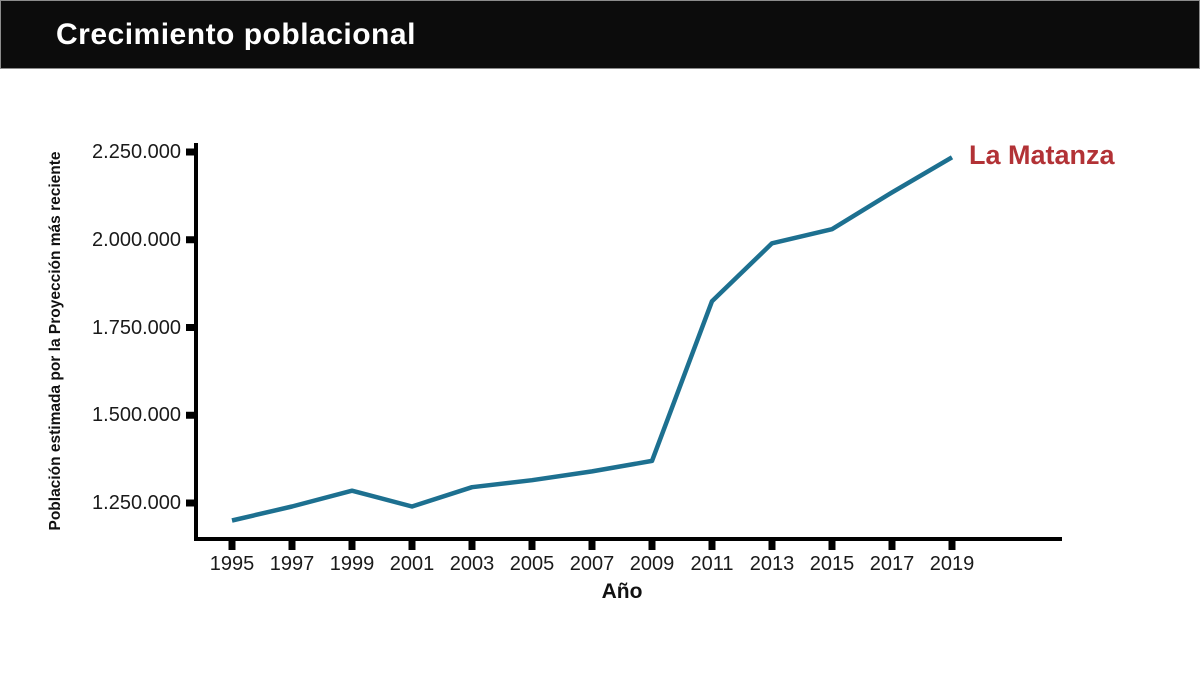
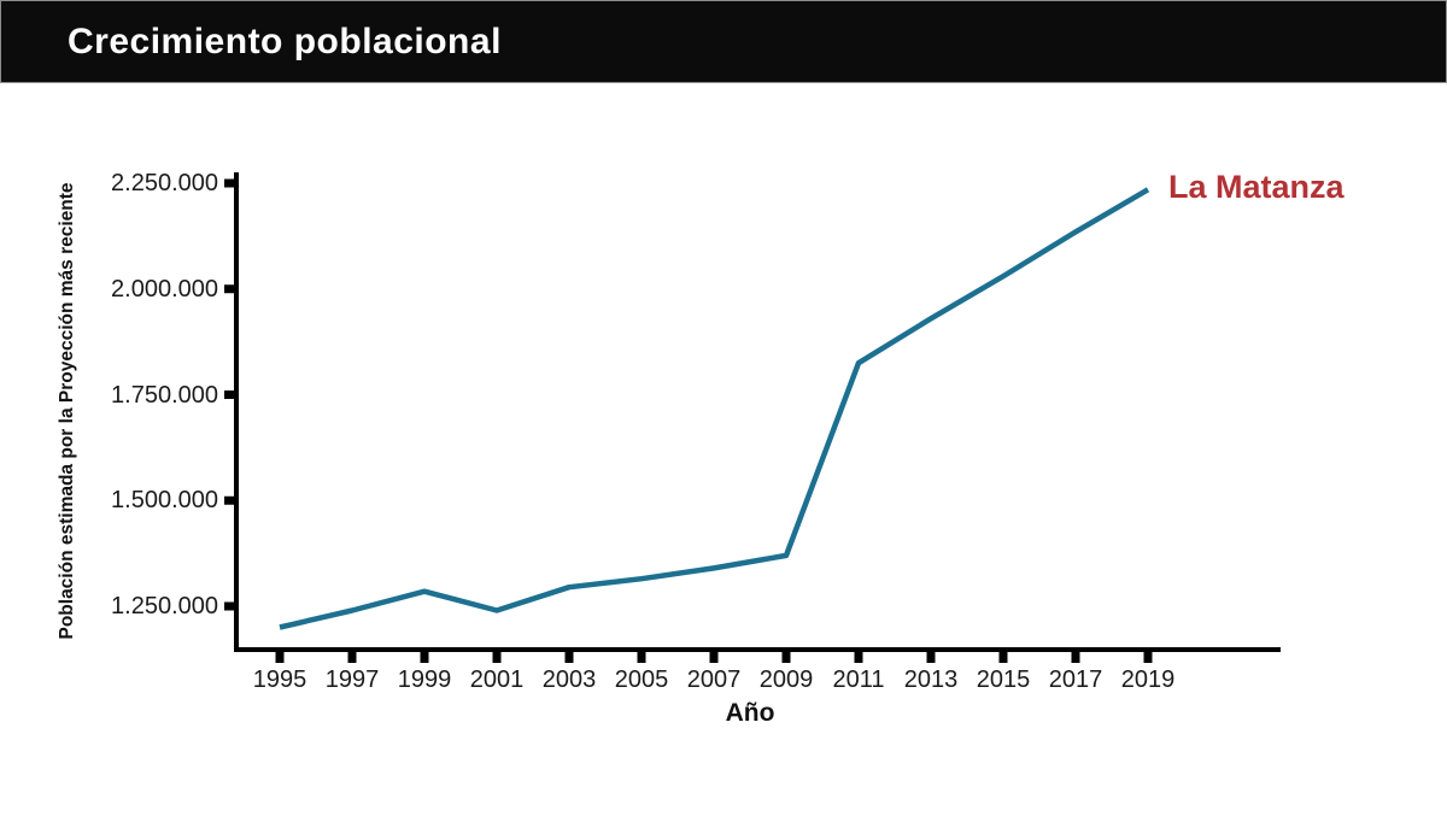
2013: 1990000 -> 1930000
